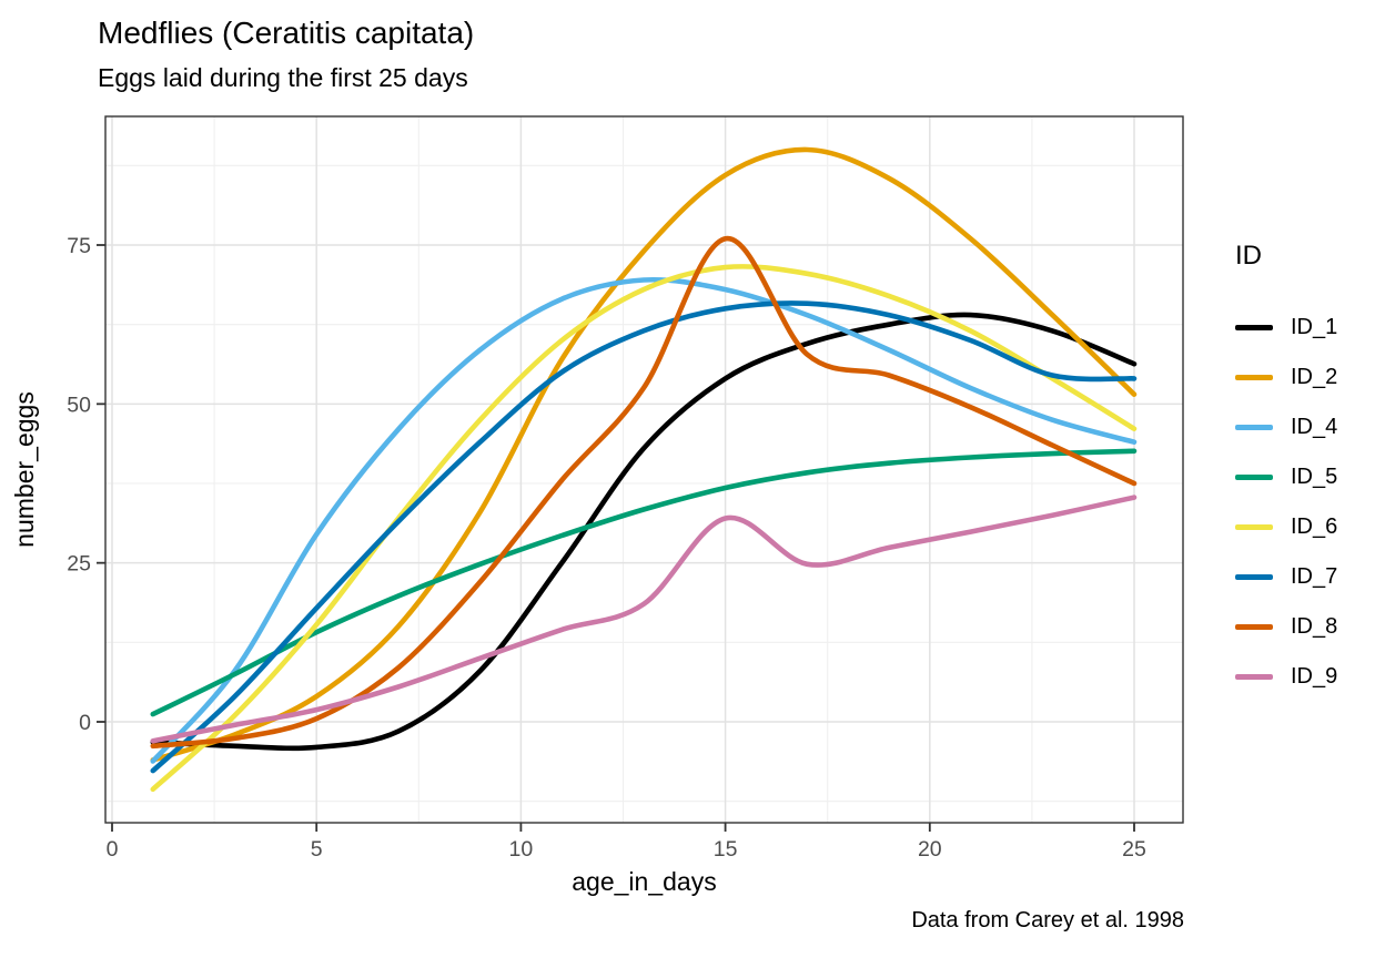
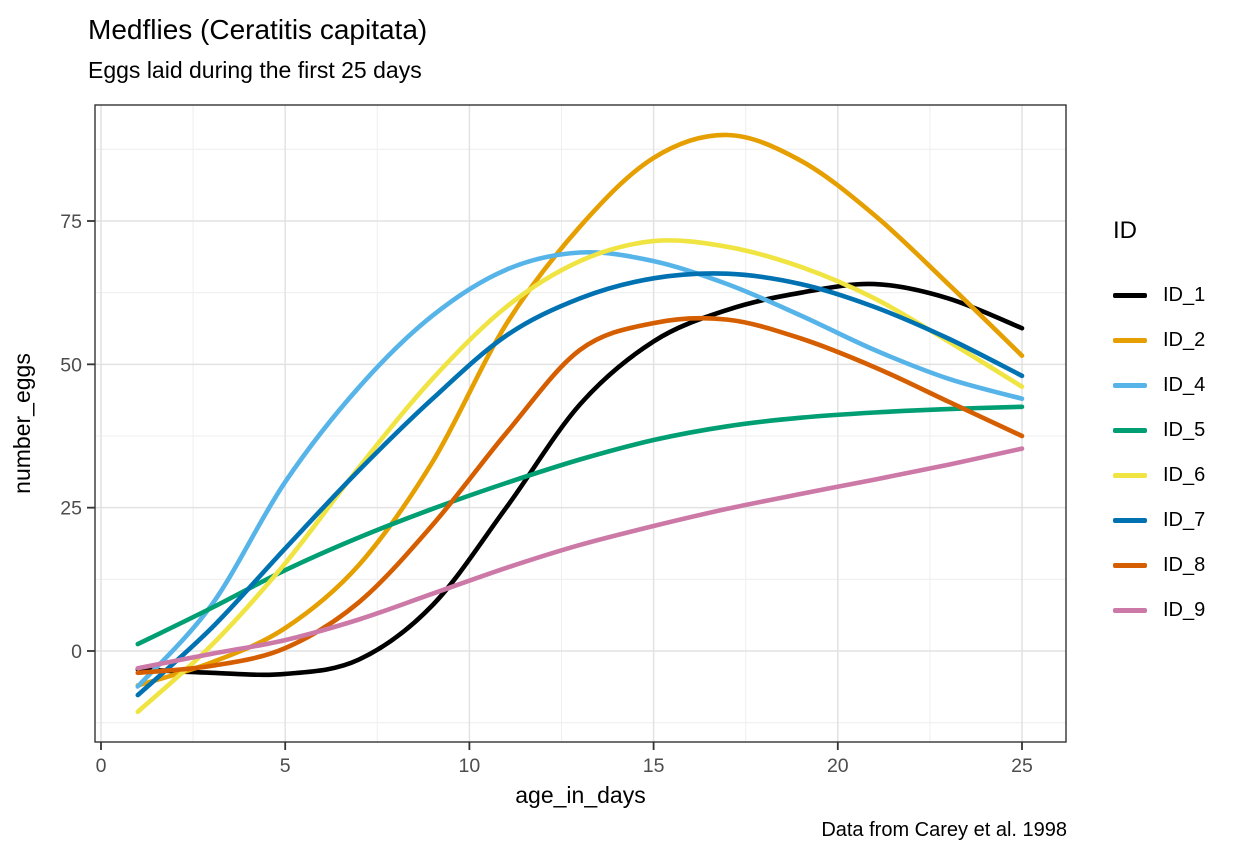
ID_8/15: 76 -> 57
ID_9/15: 32 -> 22
ID_7/25: 54 -> 48
